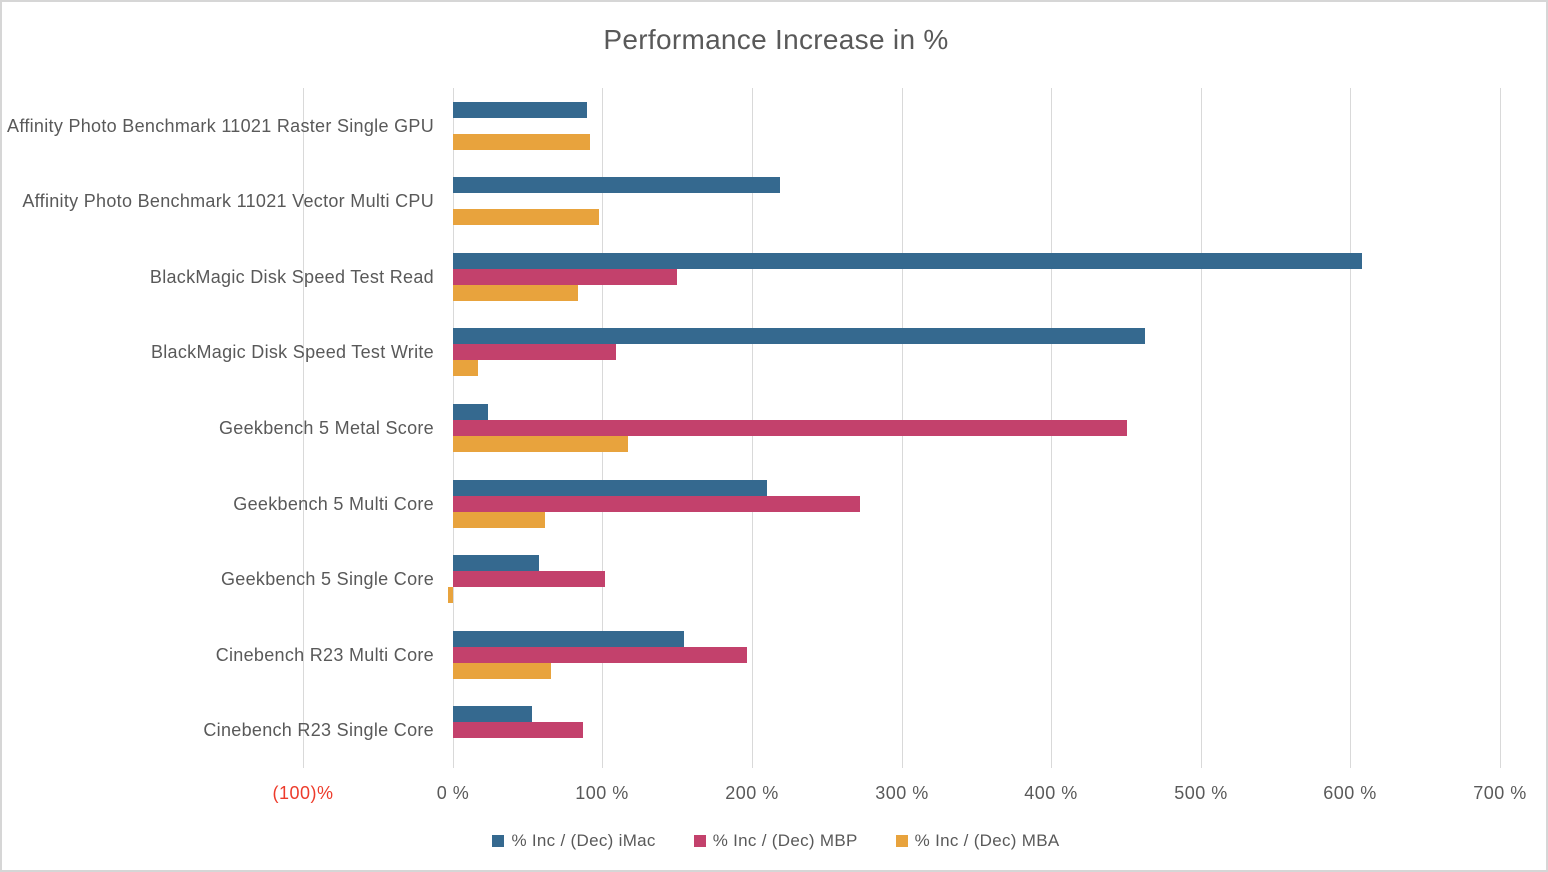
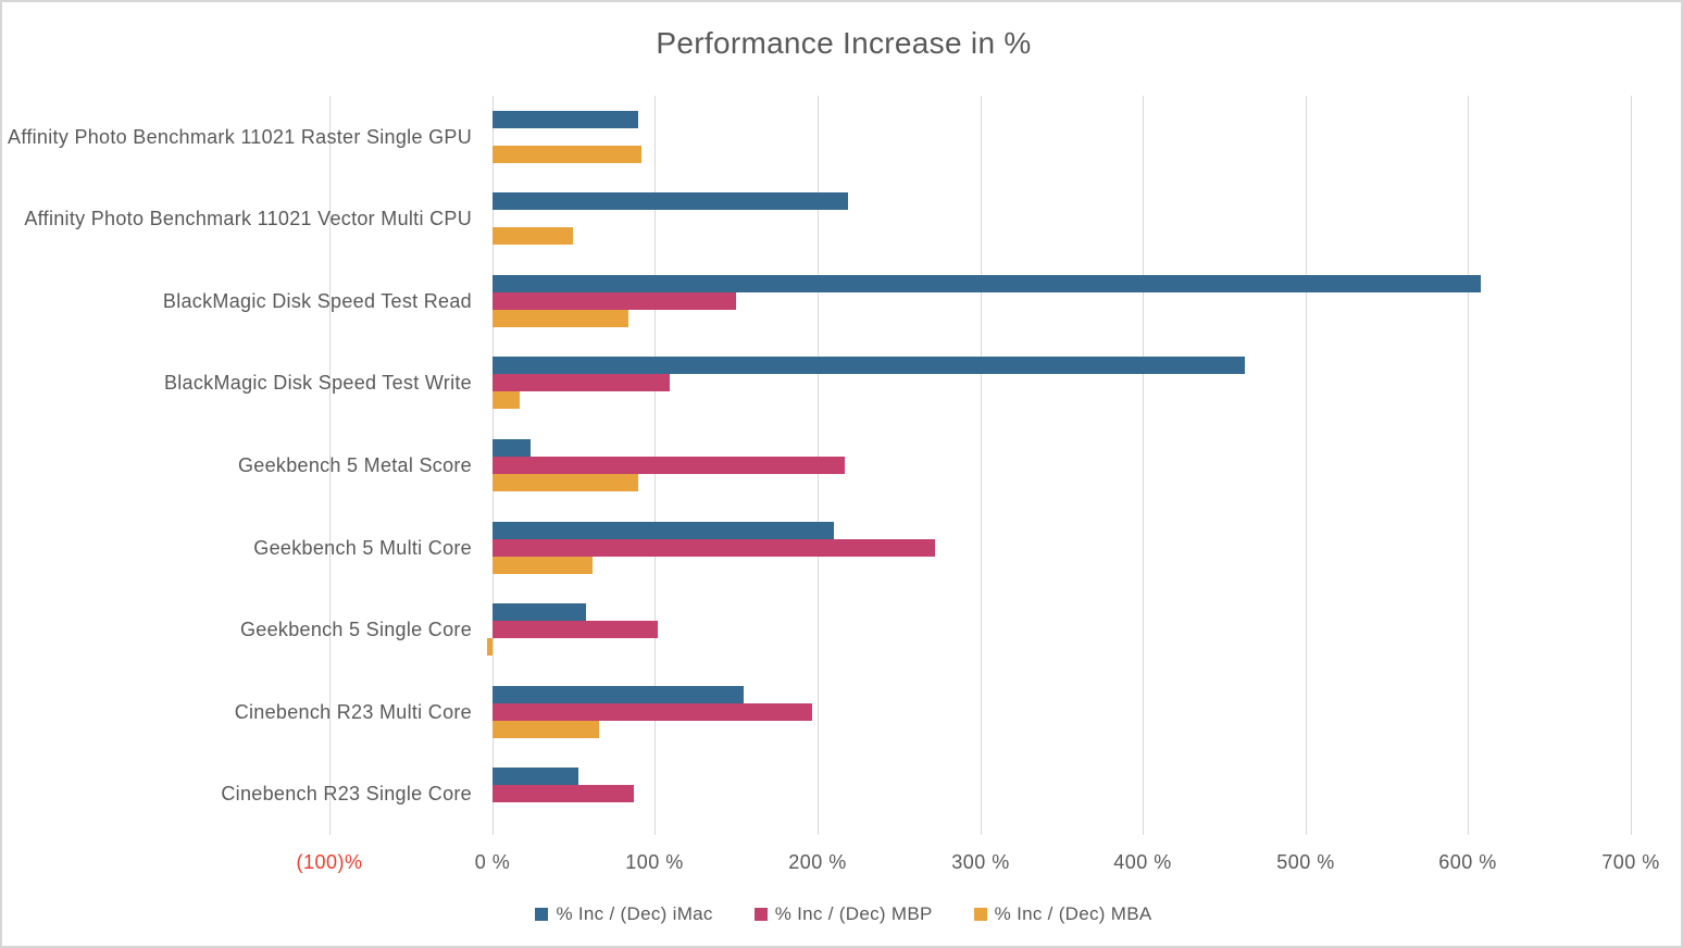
% Inc / (Dec) MBA/Affinity Photo Benchmark 11021 Vector Multi CPU: 98% -> 50%
% Inc / (Dec) MBP/Geekbench 5 Metal Score: 451% -> 217%
% Inc / (Dec) MBA/Geekbench 5 Metal Score: 117% -> 90%
